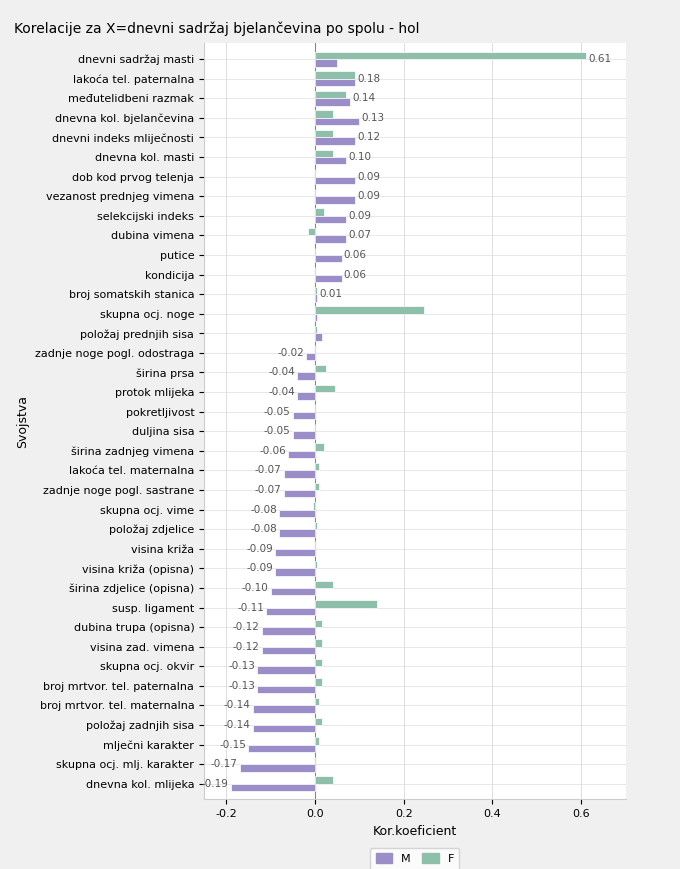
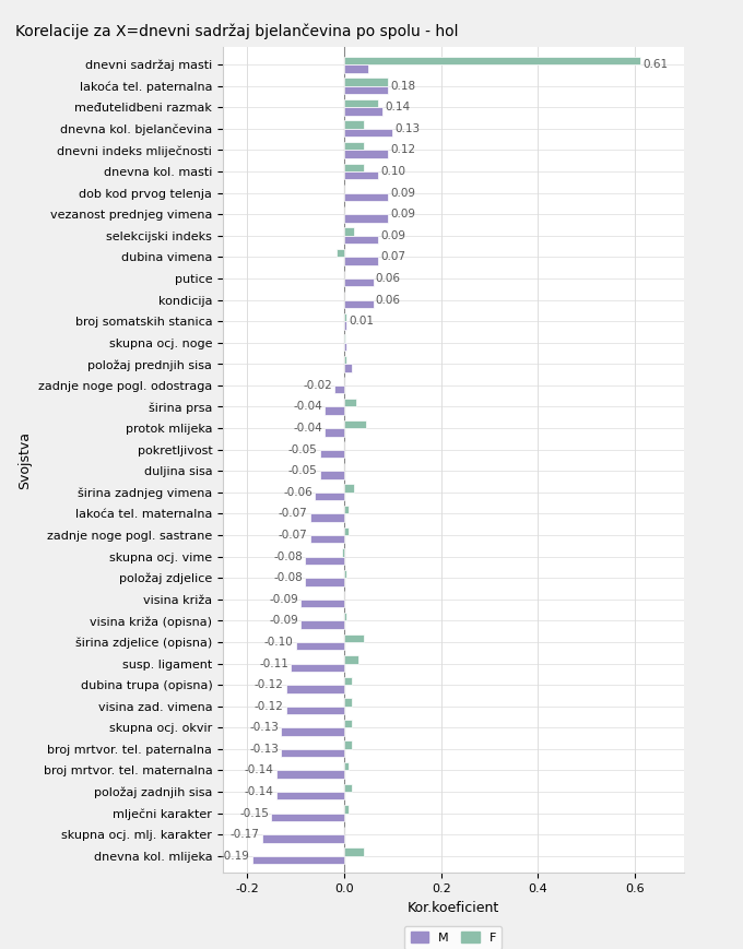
F/skupna ocj. noge: 0.245 -> 0.002
F/susp. ligament: 0.140 -> 0.030
